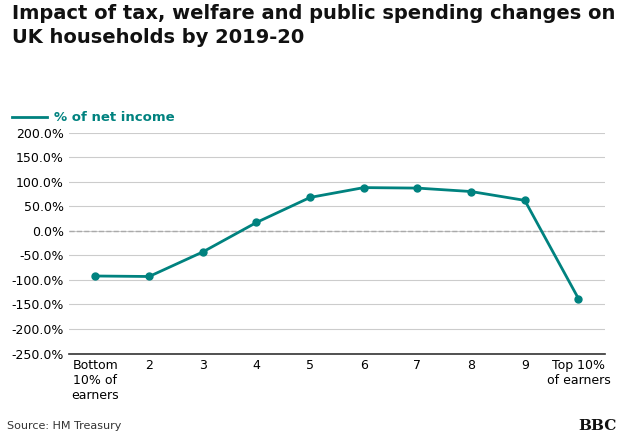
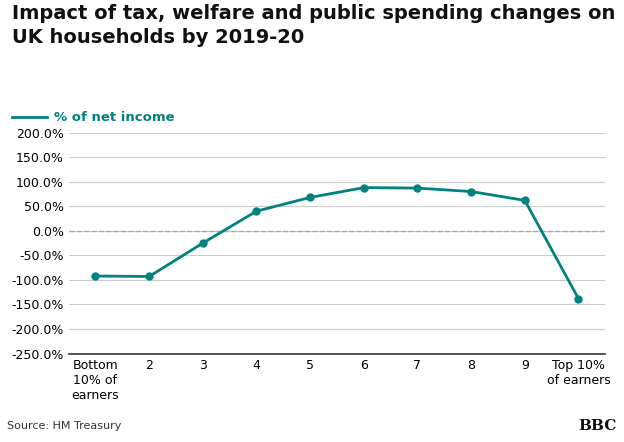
3: -43% -> -25%
4: 17% -> 40%
